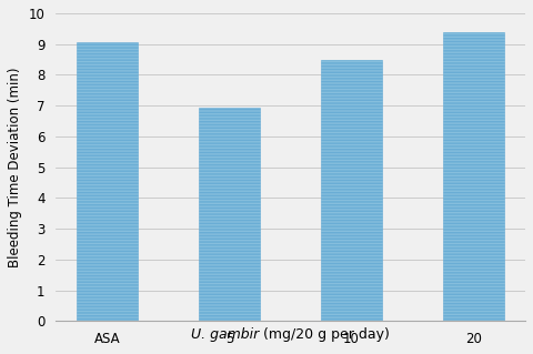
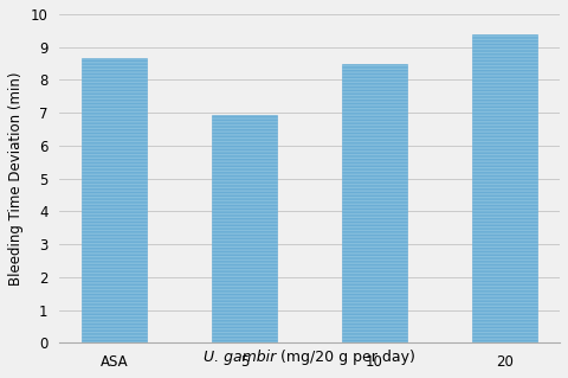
ASA: 9.05 -> 8.65
